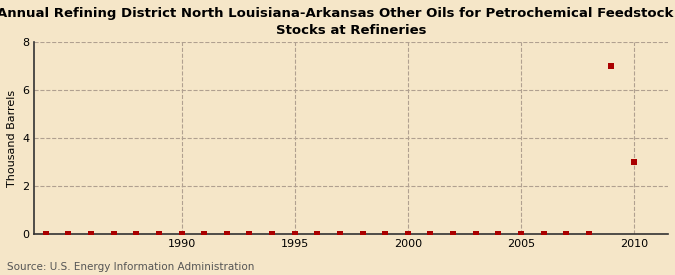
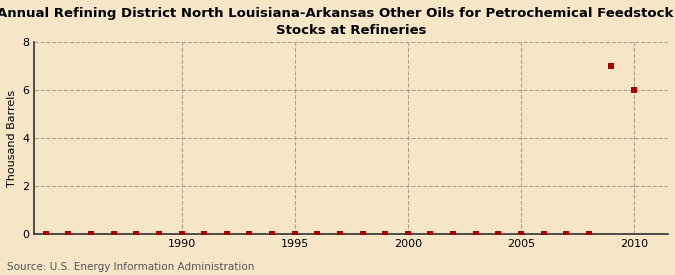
2010: 3 -> 6
